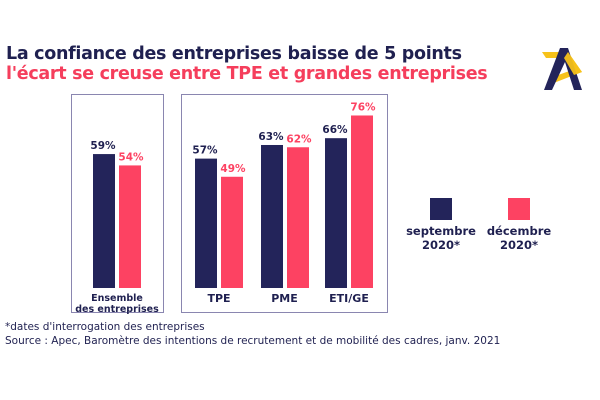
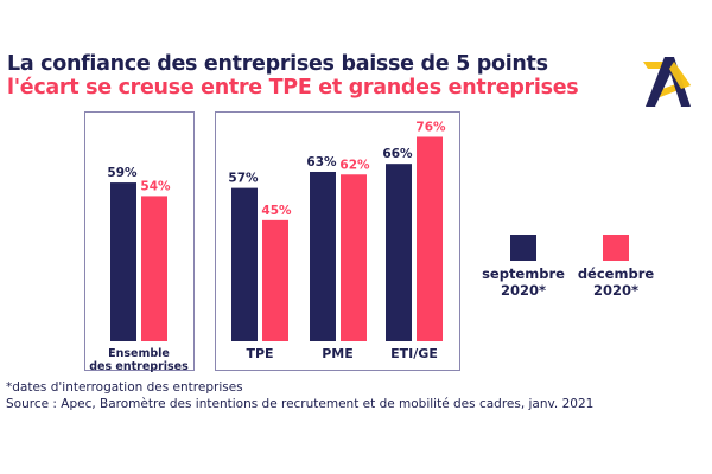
décembre 2020*/TPE: 49% -> 45%
